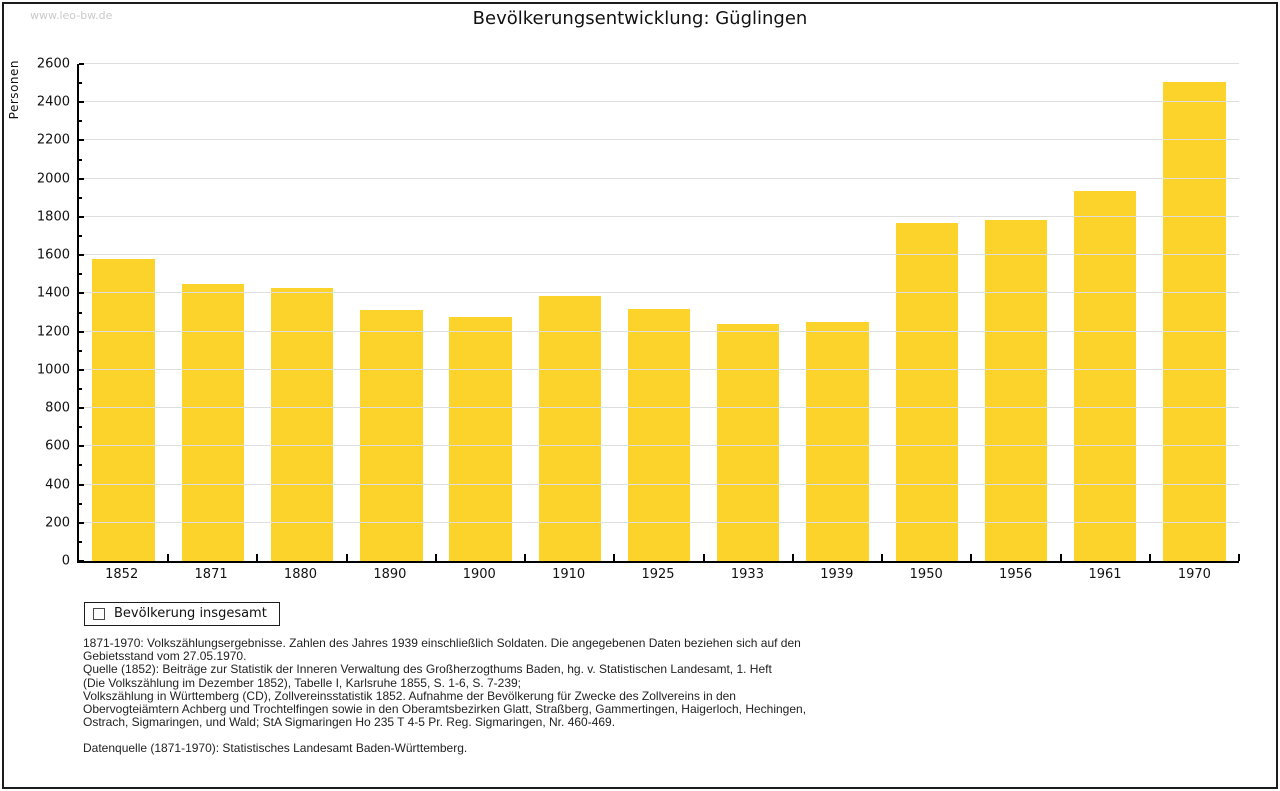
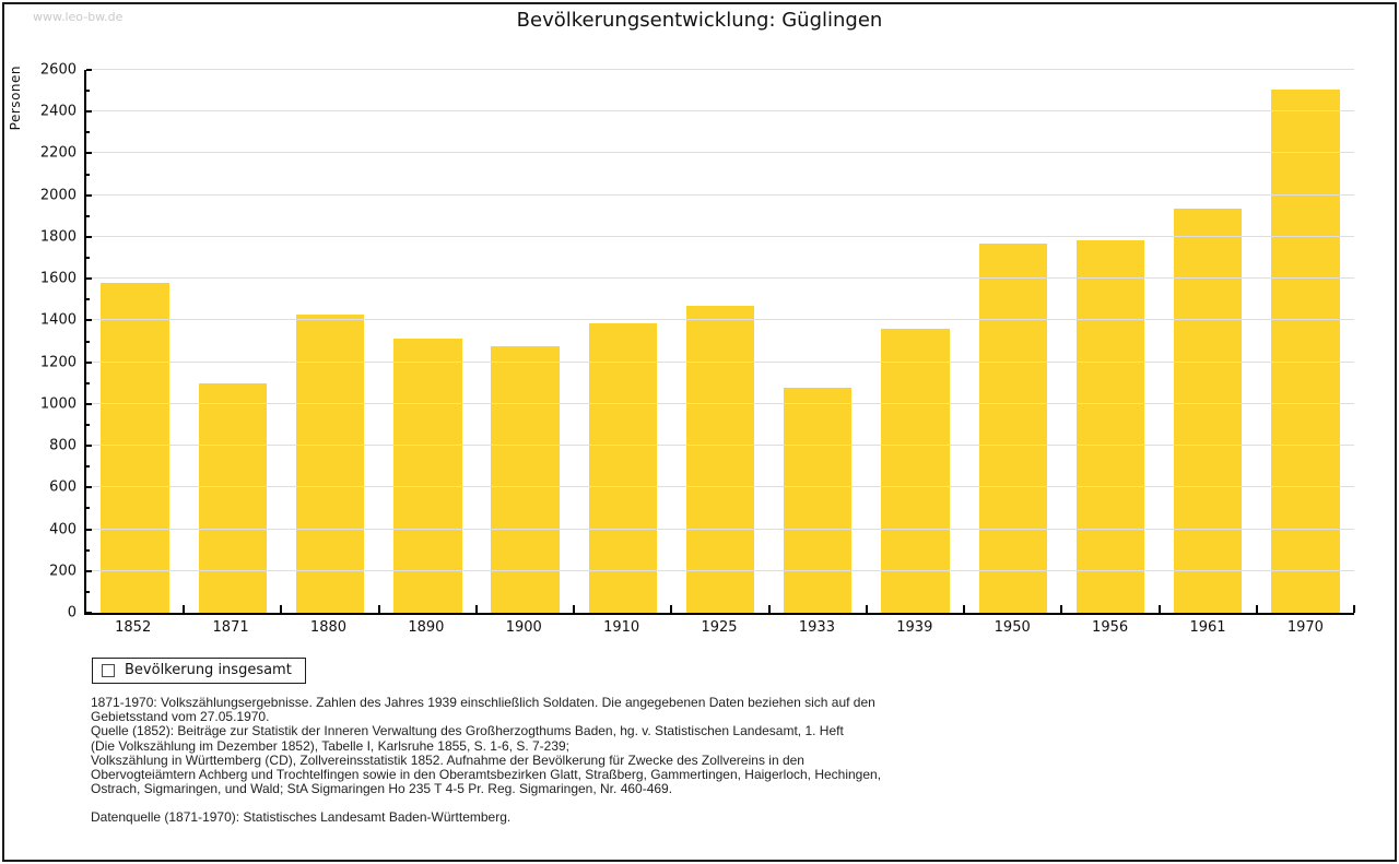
1871: 1450 -> 1100
1925: 1320 -> 1470
1933: 1240 -> 1080
1939: 1250 -> 1360
